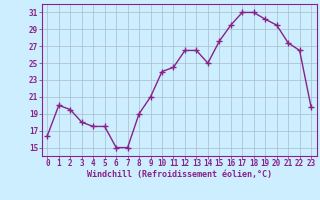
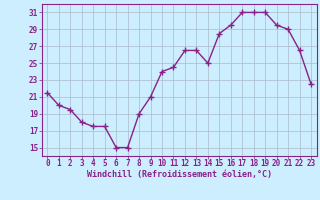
0: 16.4 -> 21.5
15: 27.6 -> 28.5
19: 30.2 -> 31.0
21: 27.4 -> 29.0
23: 19.8 -> 22.5
